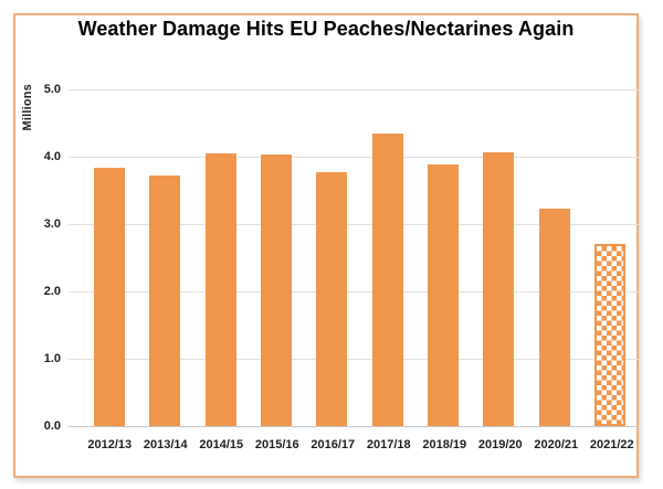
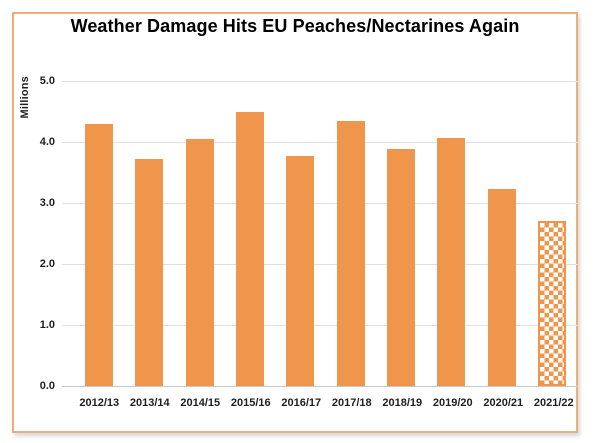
2012/13: 3.8 -> 4.3
2015/16: 4.0 -> 4.5
